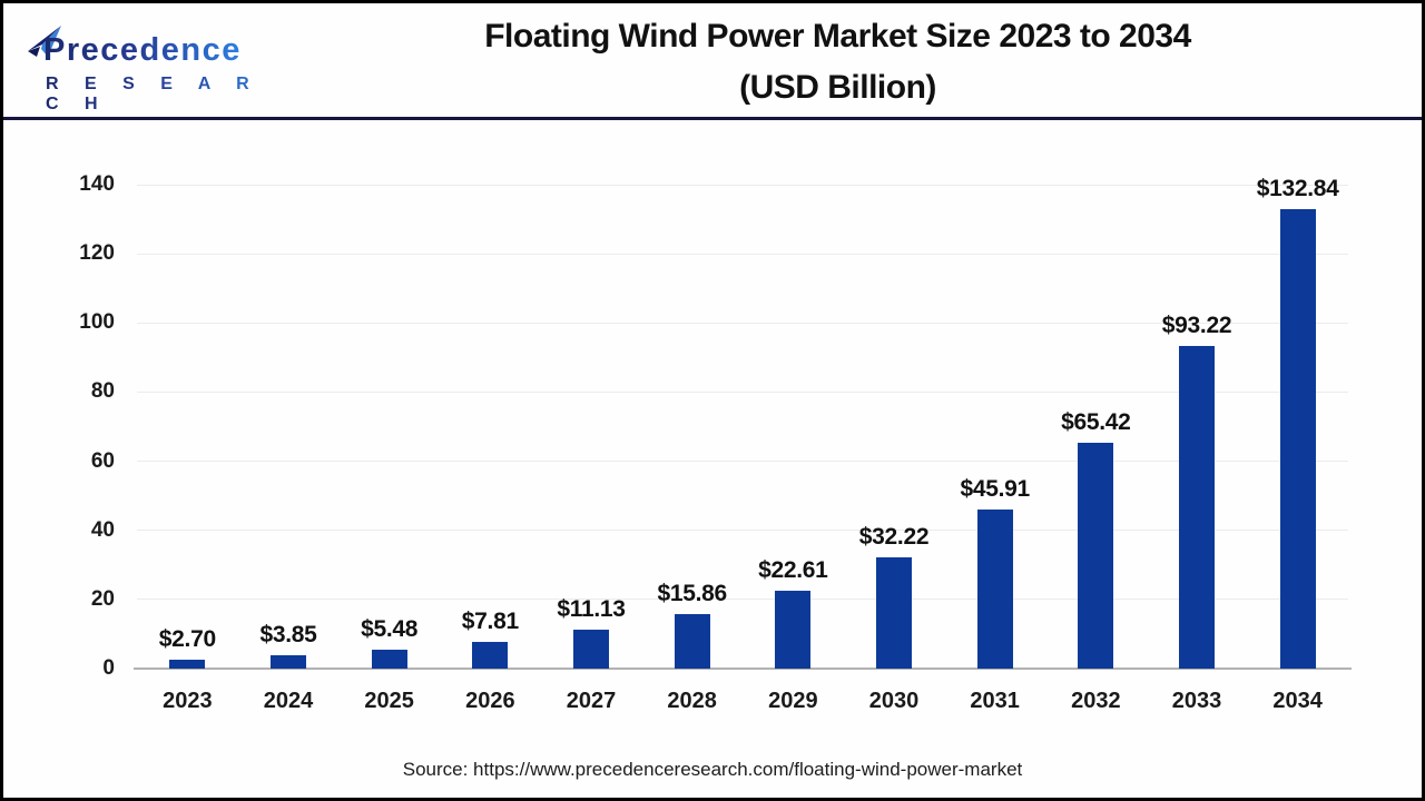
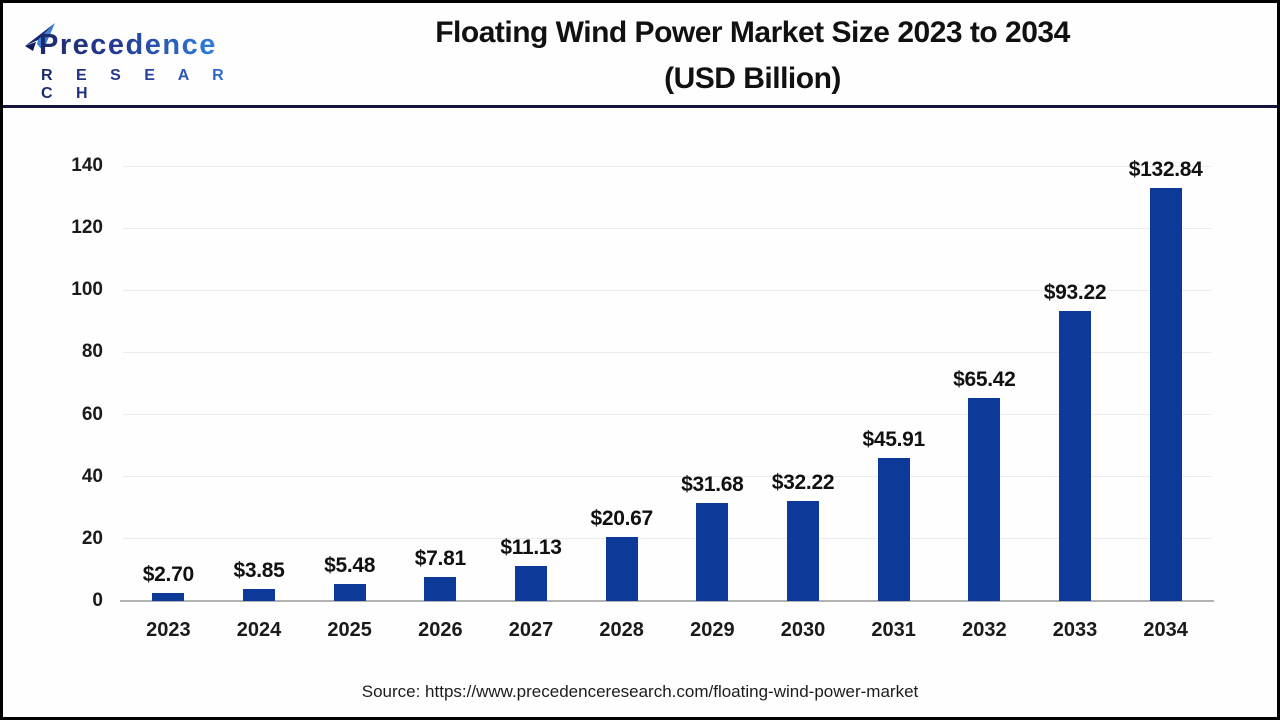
2028: $15.86 -> $20.67
2029: $22.61 -> $31.68
